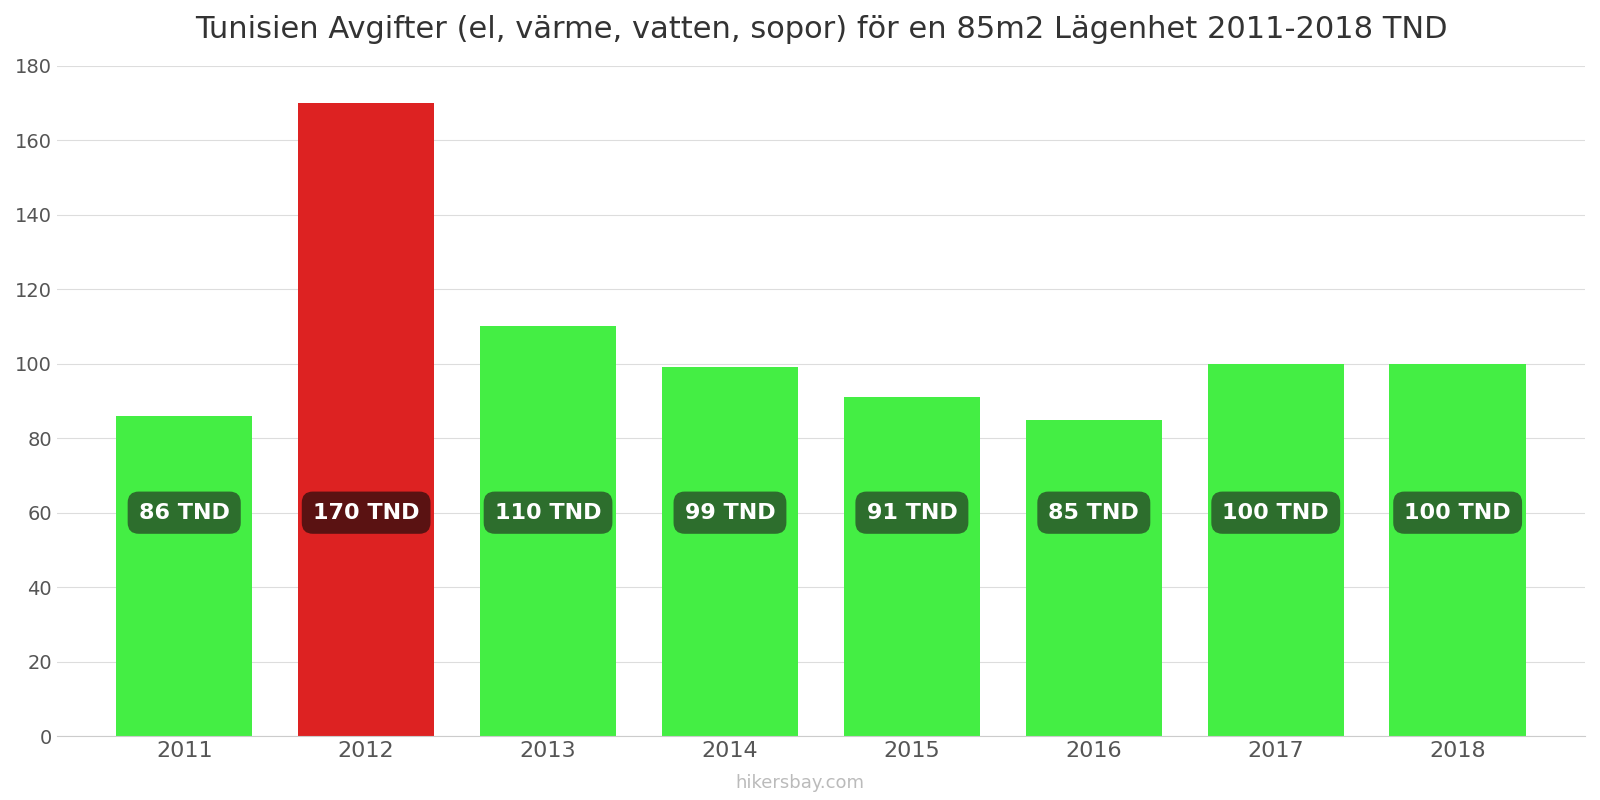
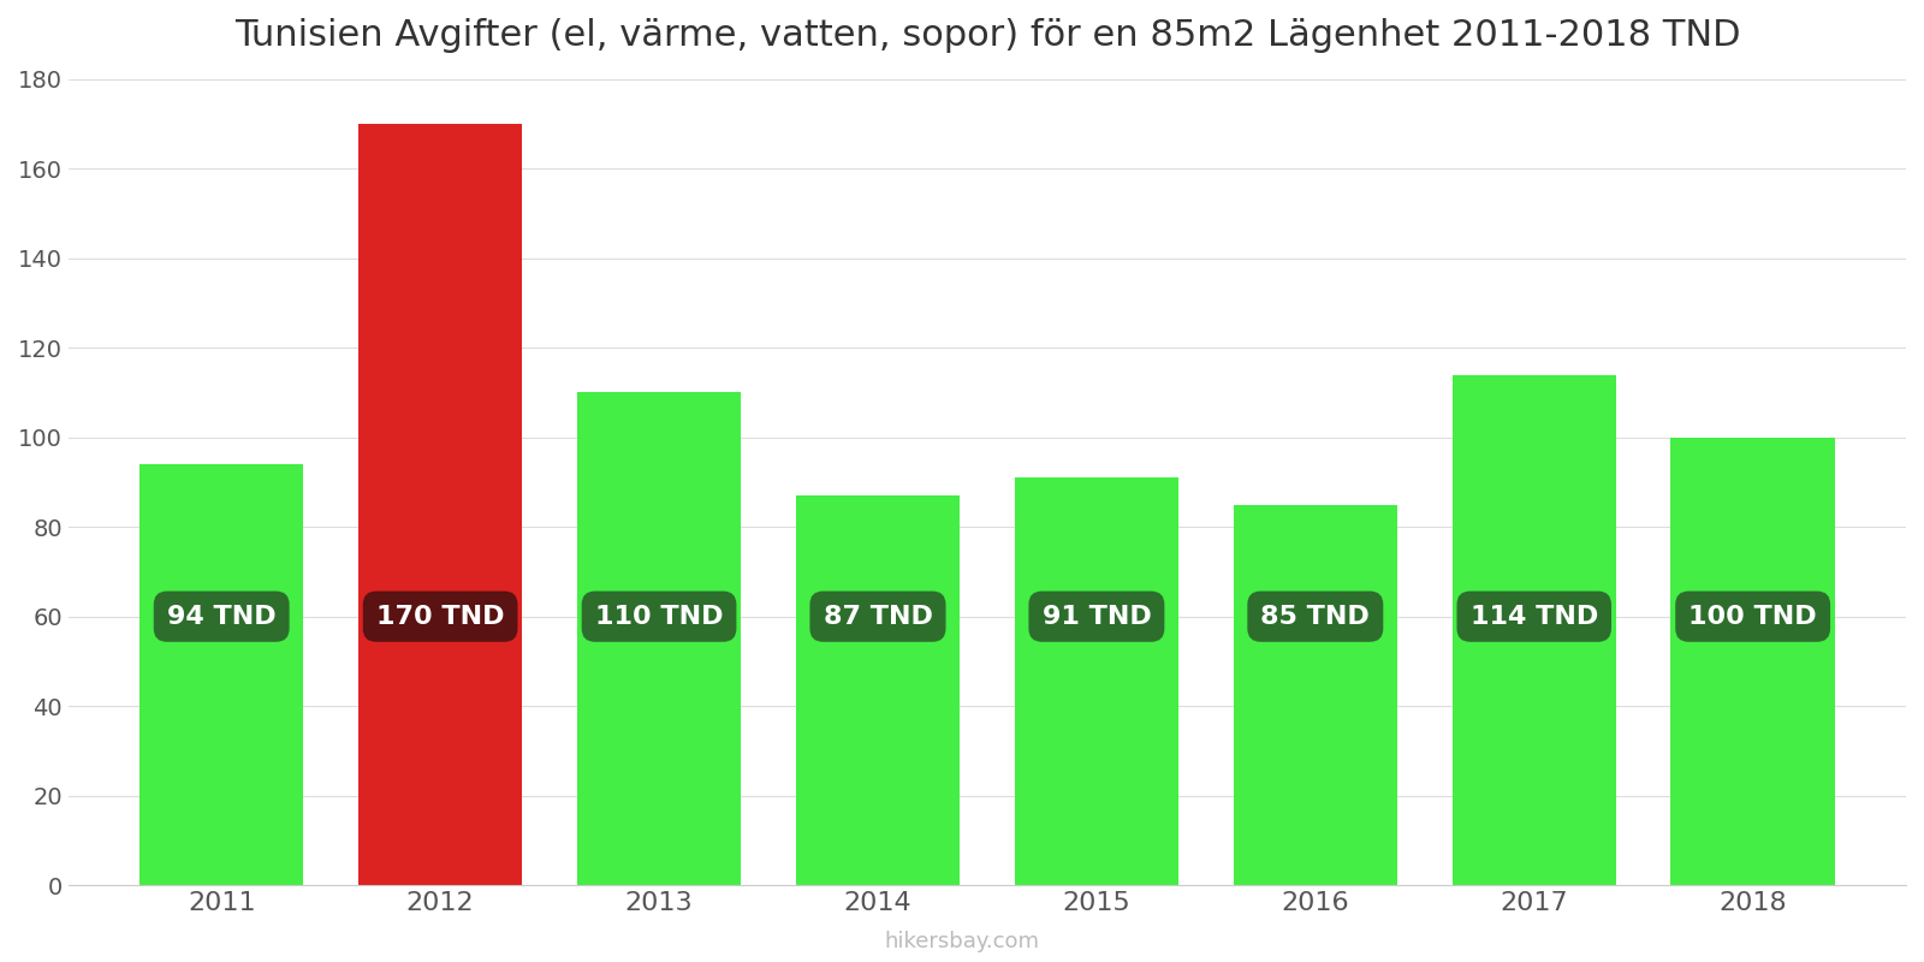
2011: 86 -> 94
2014: 99 -> 87
2017: 100 -> 114
